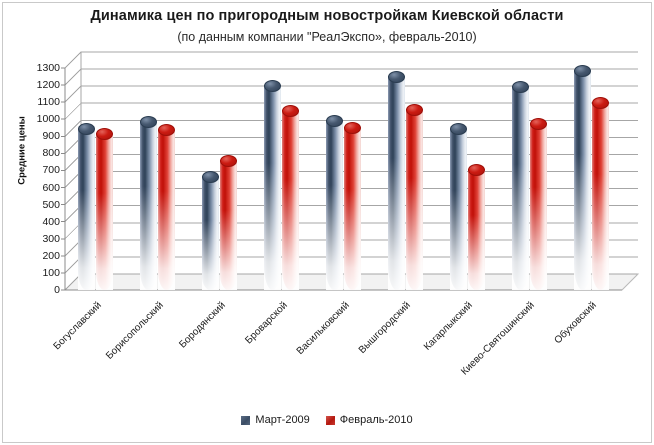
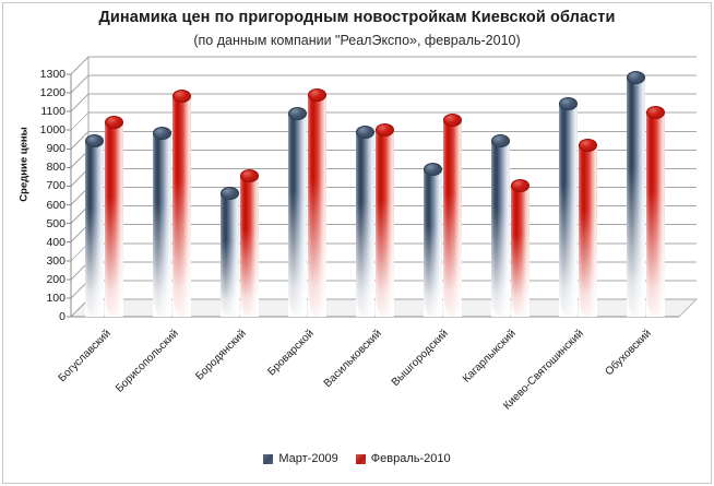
Февраль-2010/Богуславский: 920 -> 1040
Февраль-2010/Борисопольский: 940 -> 1180
Март-2009/Броварской: 1200 -> 1090
Февраль-2010/Броварской: 1050 -> 1190
Февраль-2010/Васильковский: 950 -> 1000
Март-2009/Вышгородский: 1250 -> 790
Март-2009/Киево-Святошинский: 1190 -> 1140
Февраль-2010/Киево-Святошинский: 980 -> 920
